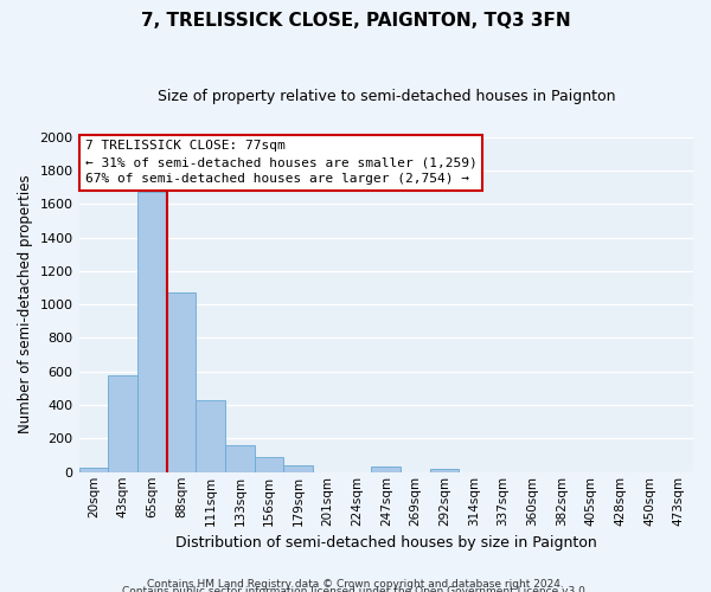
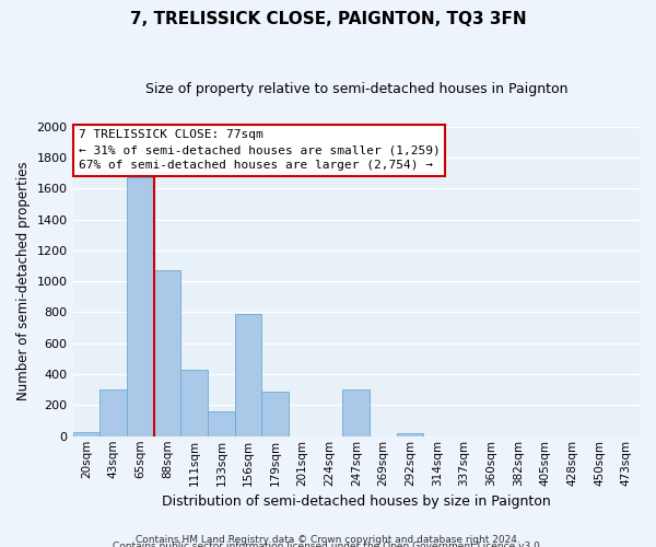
43sqm: 580 -> 300
156sqm: 90 -> 790
179sqm: 40 -> 290
247sqm: 40 -> 300
